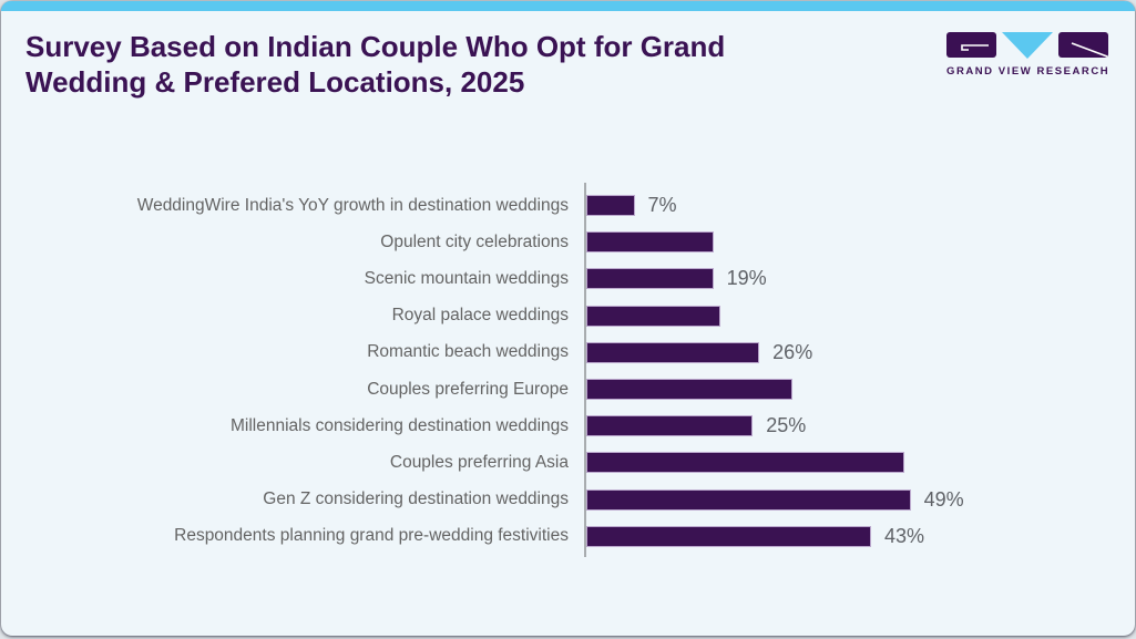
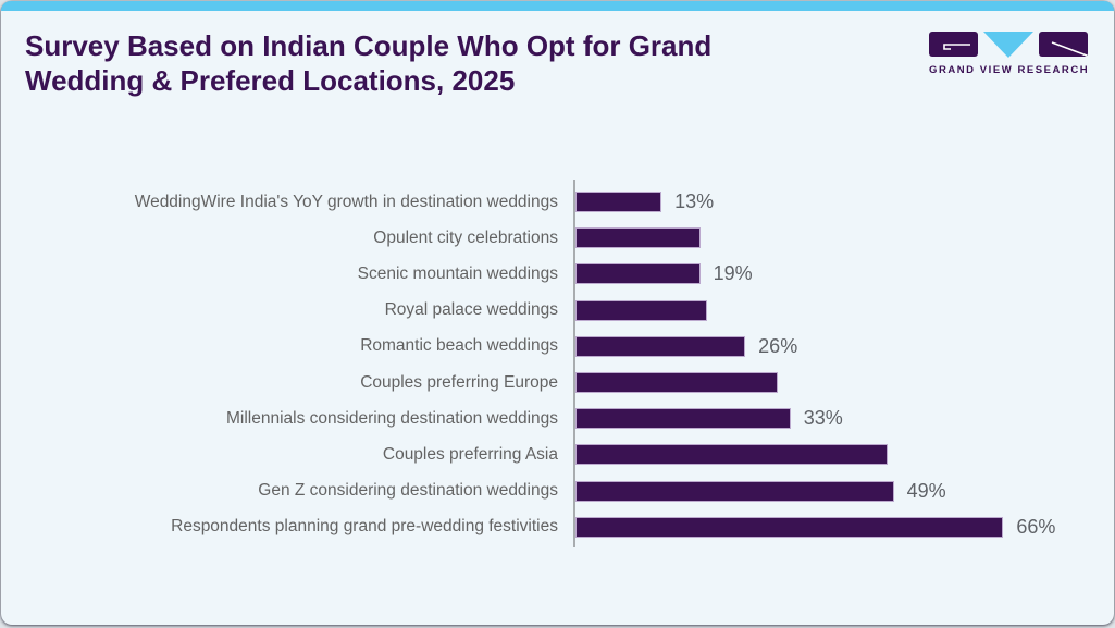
WeddingWire India's YoY growth in destination weddings: 7% -> 13%
Millennials considering destination weddings: 25% -> 33%
Respondents planning grand pre-wedding festivities: 43% -> 66%
